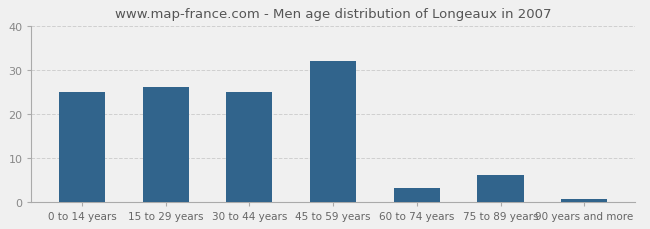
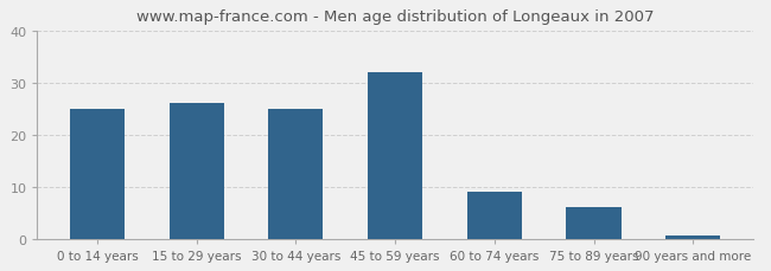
60 to 74 years: 3.0 -> 9.0
